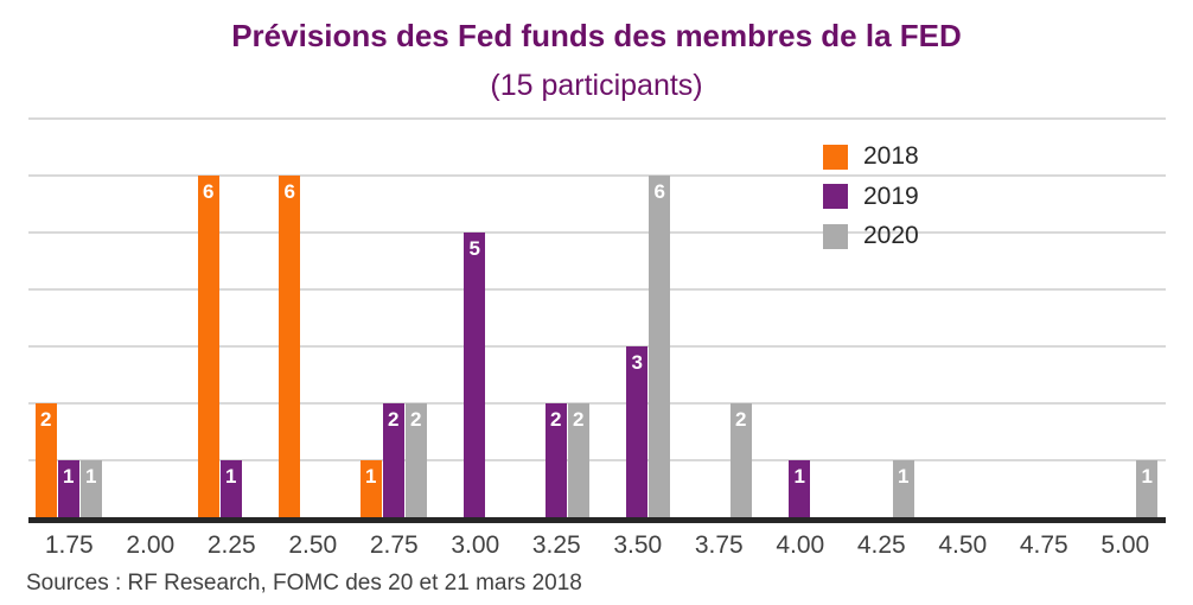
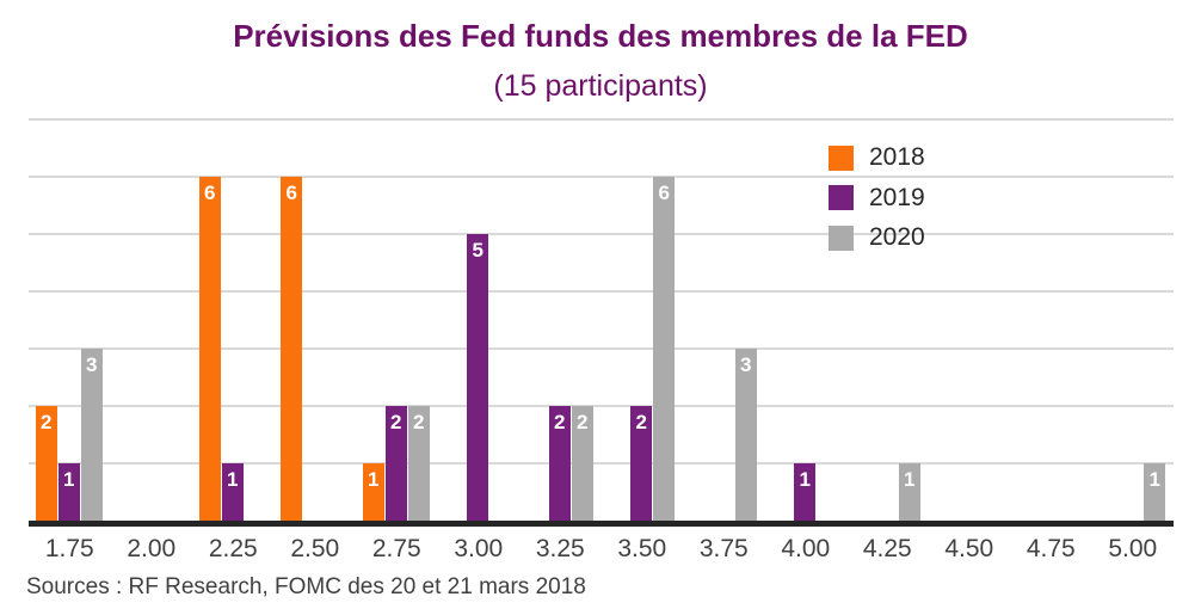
2020/1.75: 1 -> 3
2019/3.50: 3 -> 2
2020/3.75: 2 -> 3
